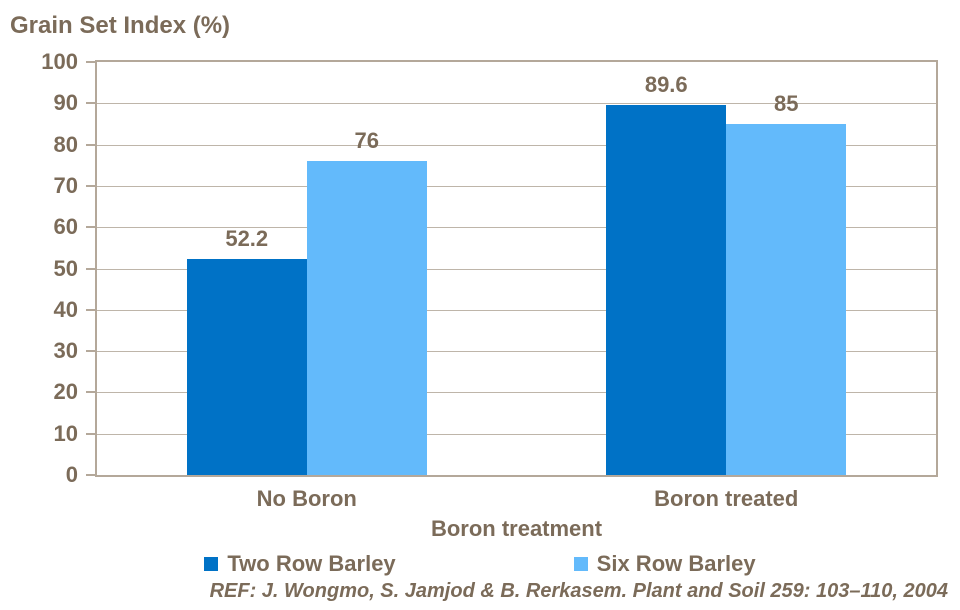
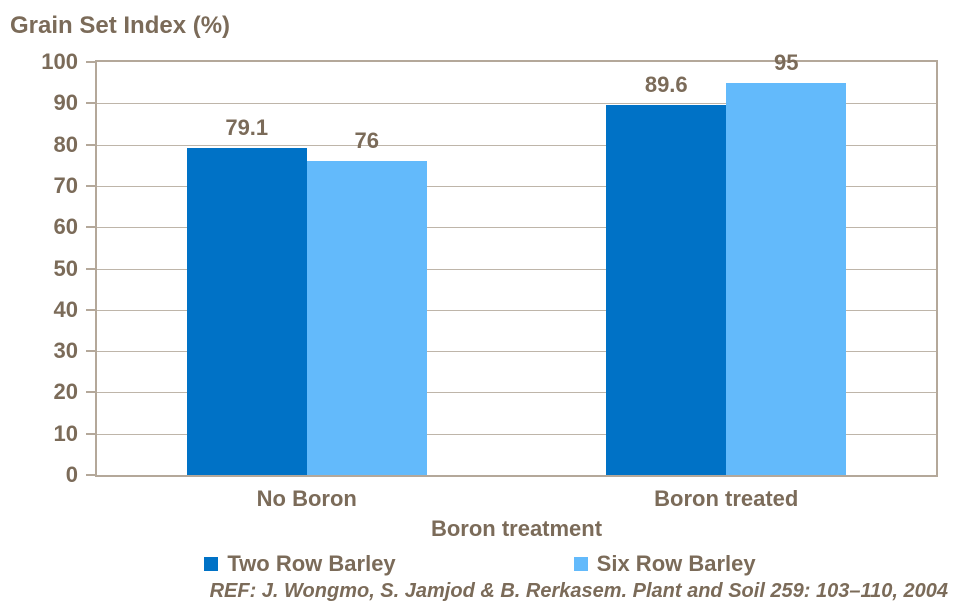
Two Row Barley/No Boron: 52.2 -> 79.1
Six Row Barley/Boron treated: 85 -> 95
